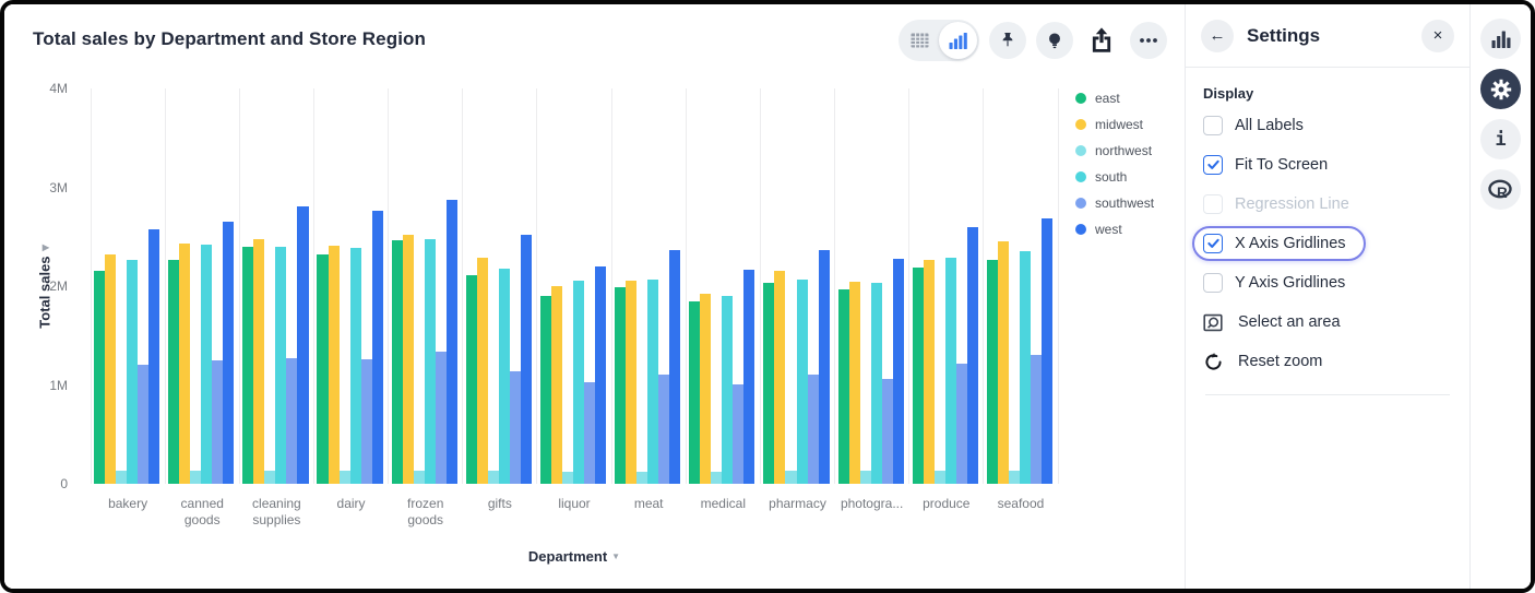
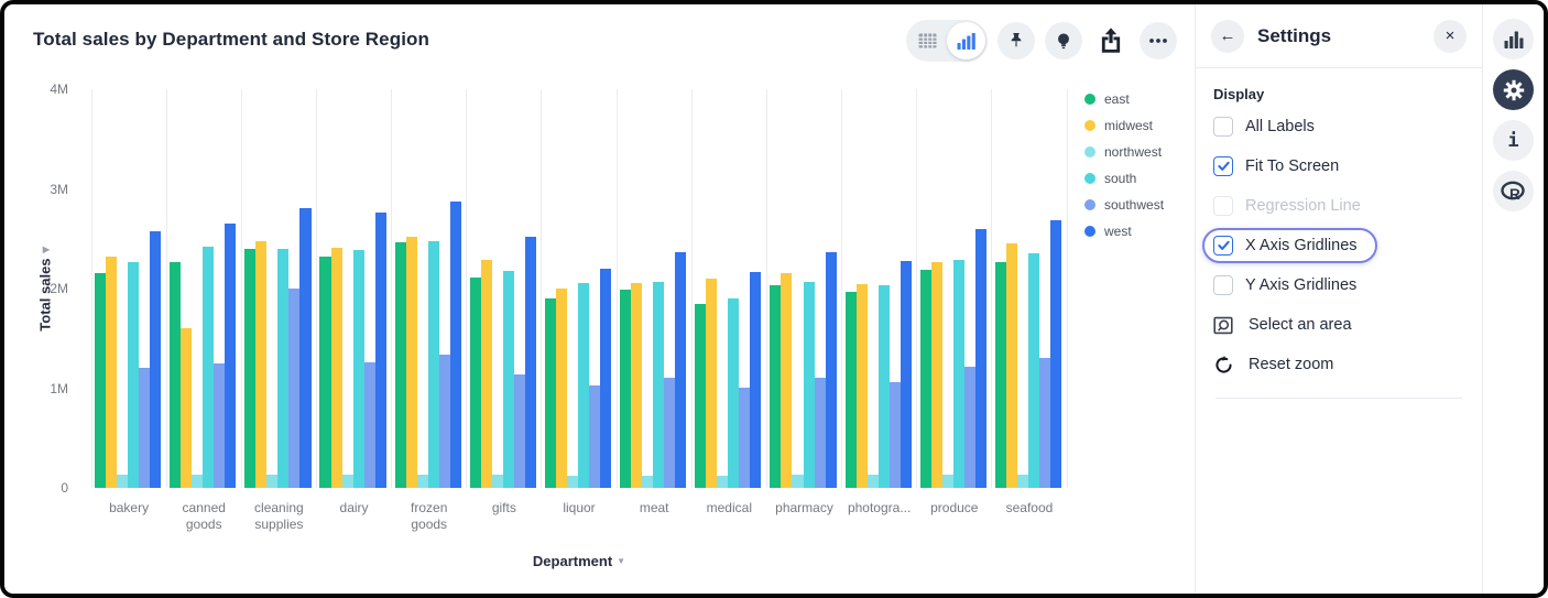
midwest/canned goods: 2.4M -> 1.6M
southwest/cleaning supplies: 1.3M -> 2.0M
midwest/medical: 1.9M -> 2.1M
